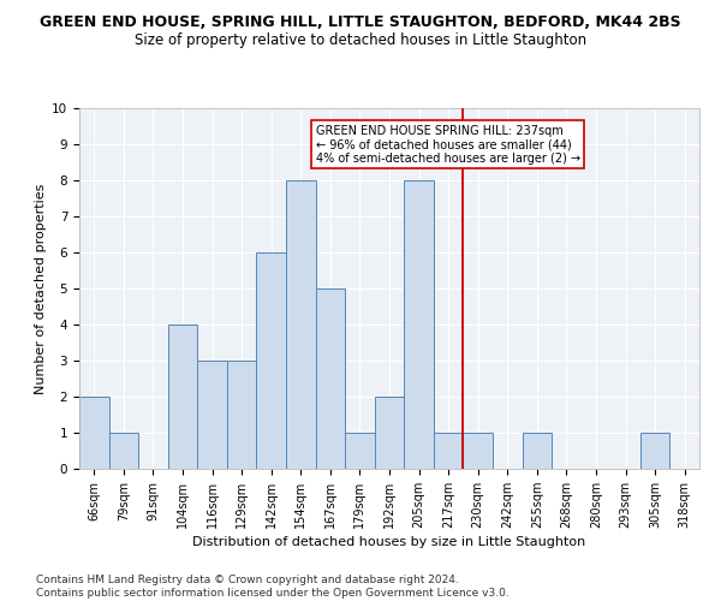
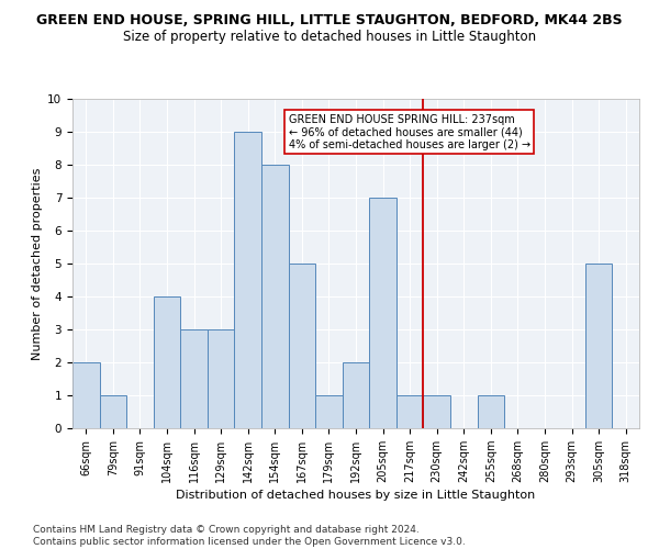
142sqm: 6 -> 9
205sqm: 8 -> 7
305sqm: 1 -> 5
